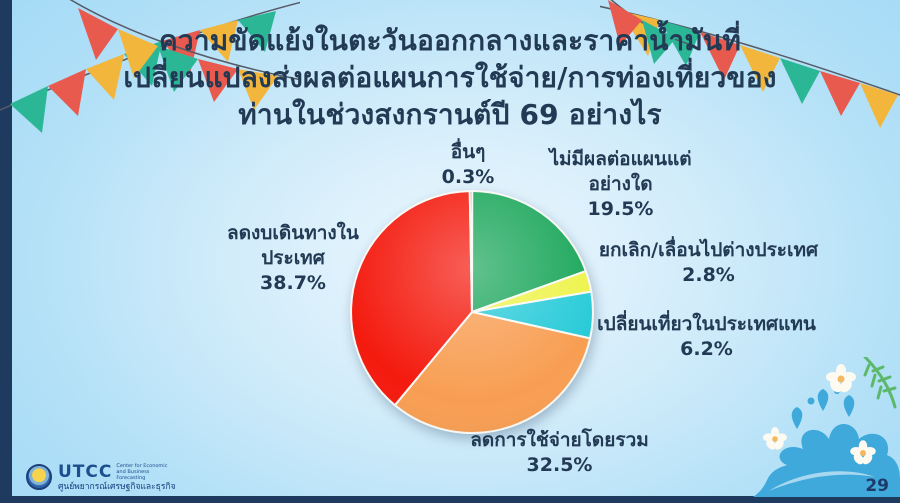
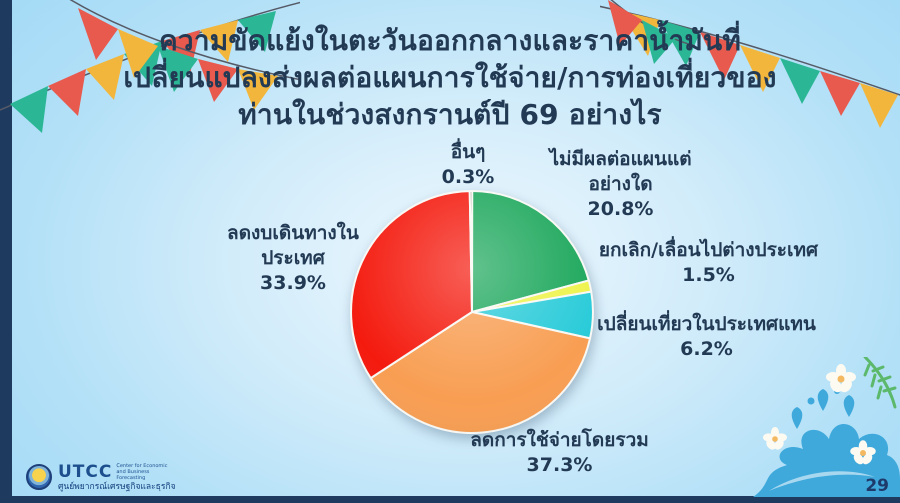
ไม่มีผลต่อแผนแต่อย่างใด: 19.5% -> 20.8%
ยกเลิก/เลื่อนไปต่างประเทศ: 2.8% -> 1.5%
ลดการใช้จ่ายโดยรวม: 32.5% -> 37.3%
ลดงบเดินทางในประเทศ: 38.7% -> 33.9%
